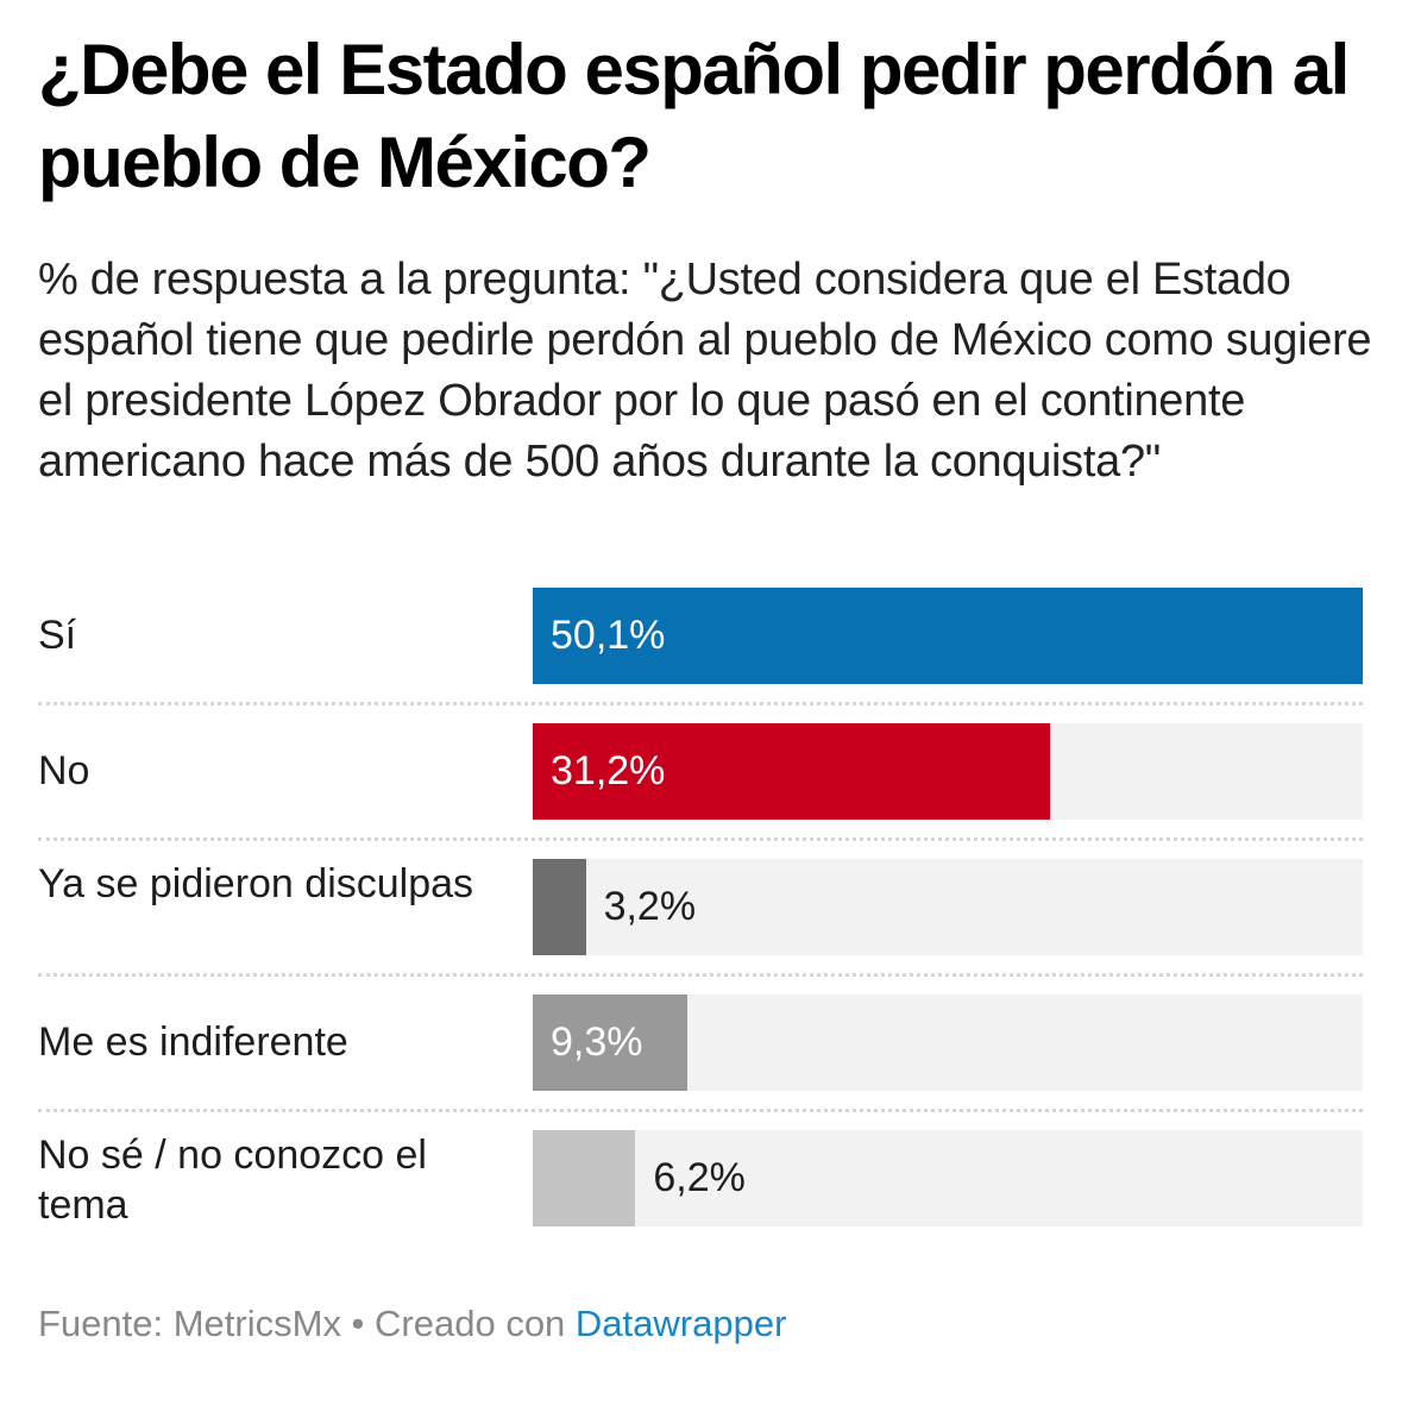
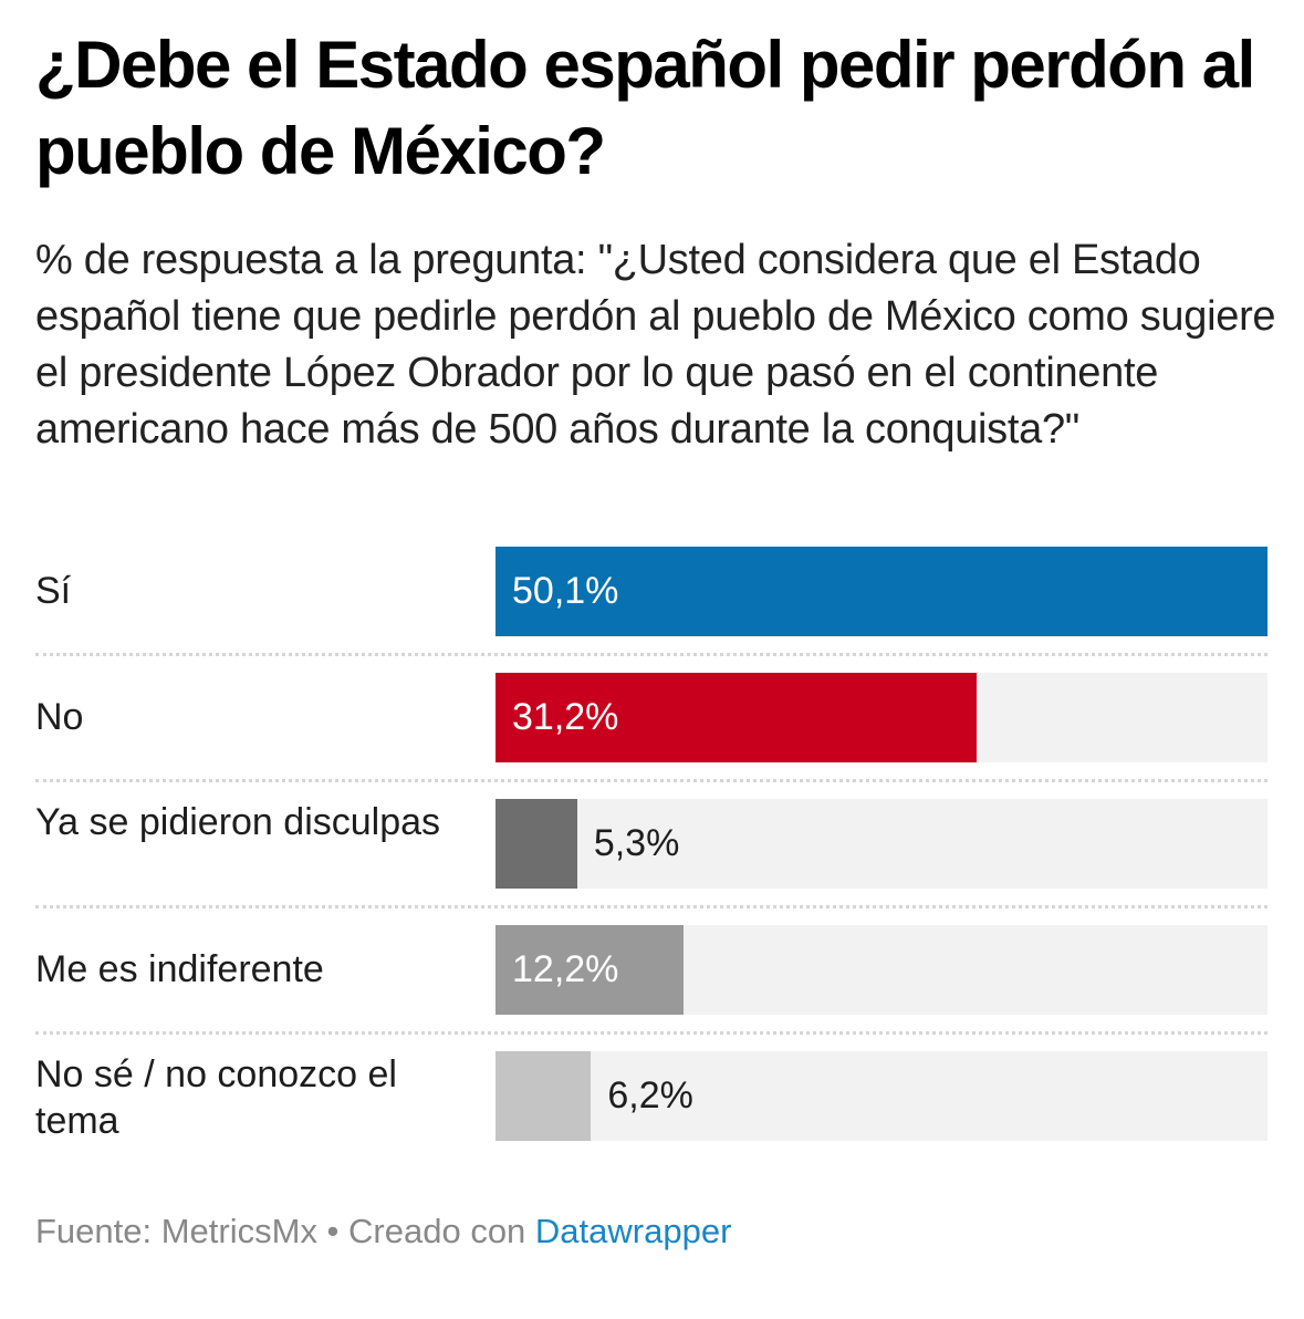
Ya se pidieron disculpas: 3,2% -> 5,3%
Me es indiferente: 9,3% -> 12,2%
